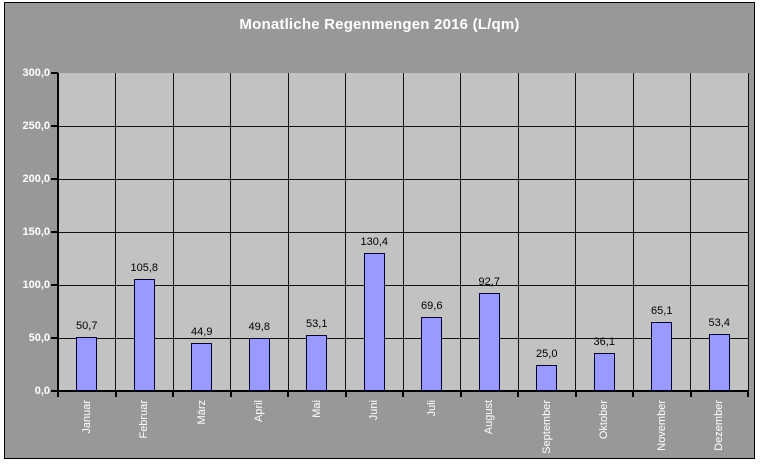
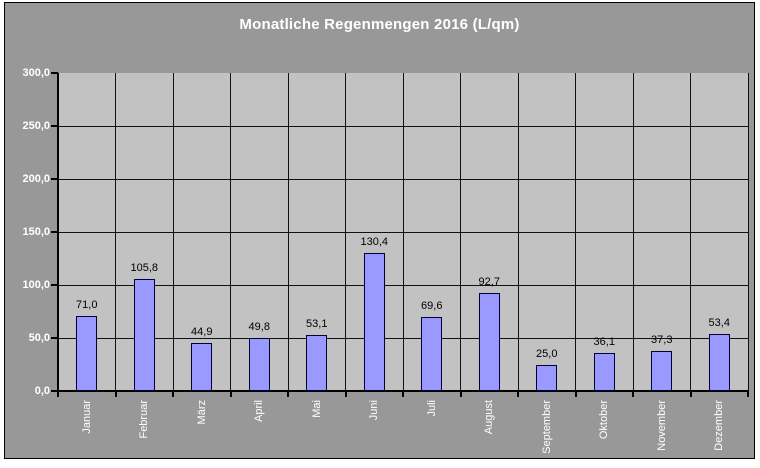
Januar: 50,7 -> 71,0
November: 65,1 -> 37,3
